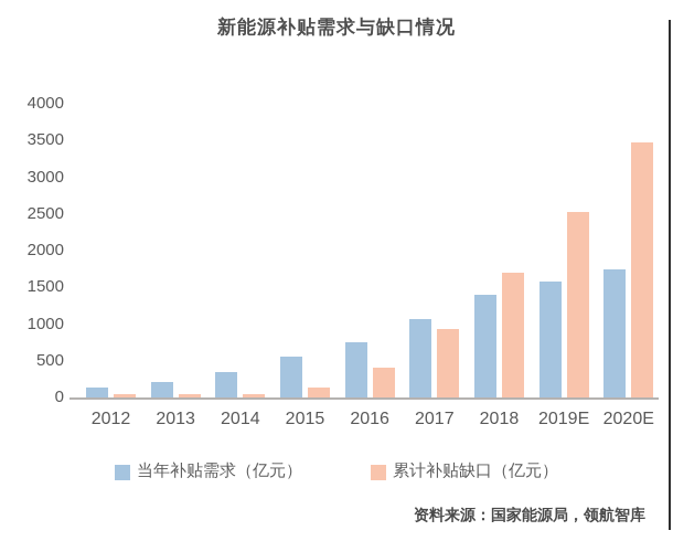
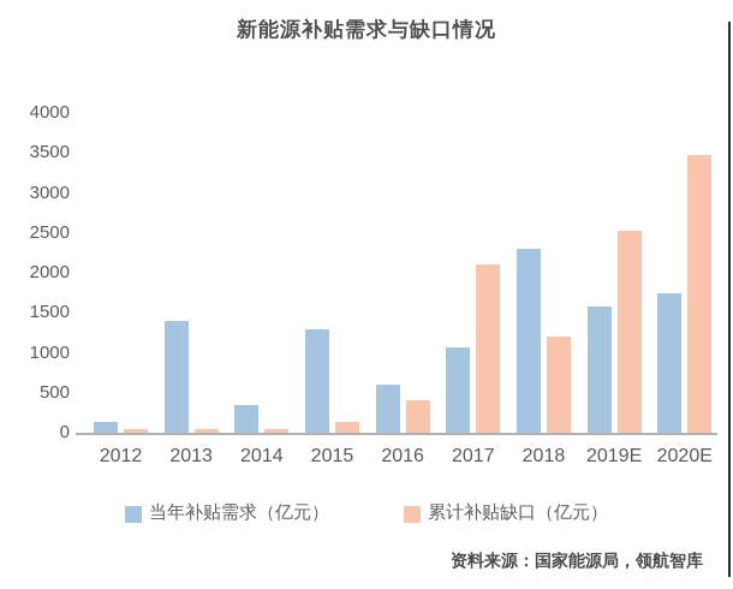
当年补贴需求（亿元）/2013: 200 -> 1400
当年补贴需求（亿元）/2015: 600 -> 1300
当年补贴需求（亿元）/2016: 800 -> 600
累计补贴缺口（亿元）/2017: 900 -> 2100
当年补贴需求（亿元）/2018: 1400 -> 2300
累计补贴缺口（亿元）/2018: 1700 -> 1200
